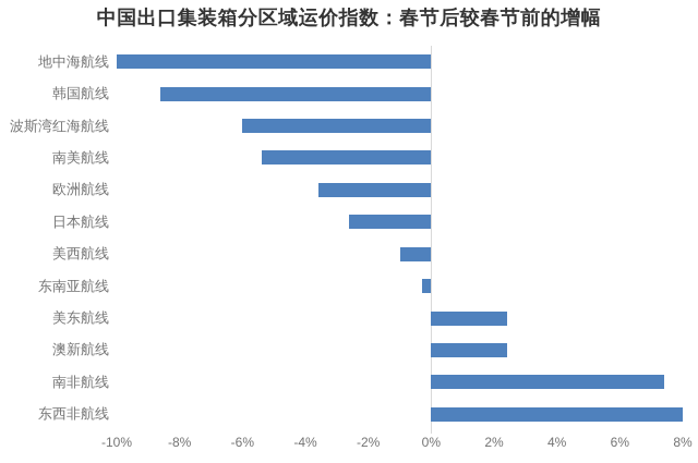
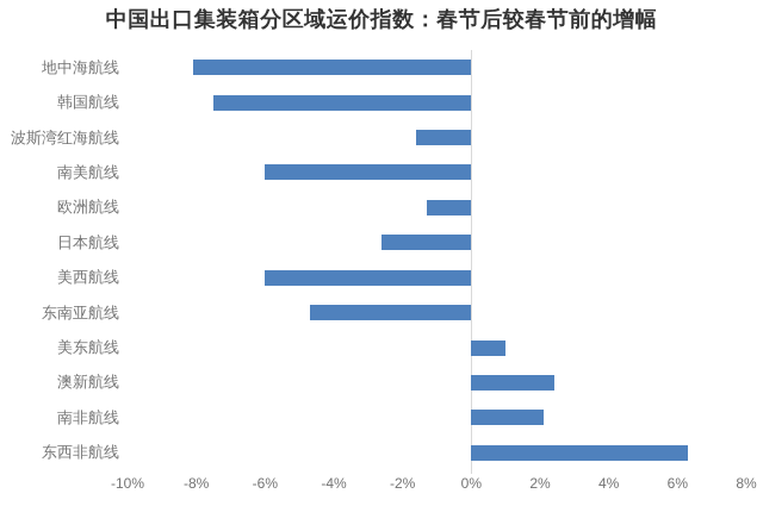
地中海航线: -10.0% -> -8.1%
韩国航线: -8.6% -> -7.5%
波斯湾红海航线: -6.0% -> -1.6%
南美航线: -5.4% -> -6.0%
欧洲航线: -3.6% -> -1.3%
美西航线: -1.0% -> -6.0%
东南亚航线: -0.3% -> -4.7%
美东航线: 2.4% -> 1.0%
南非航线: 7.4% -> 2.1%
东西非航线: 8.0% -> 6.3%
